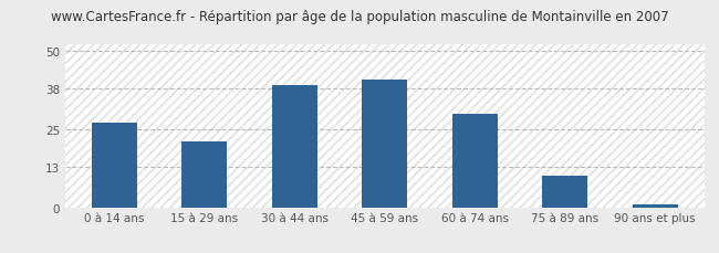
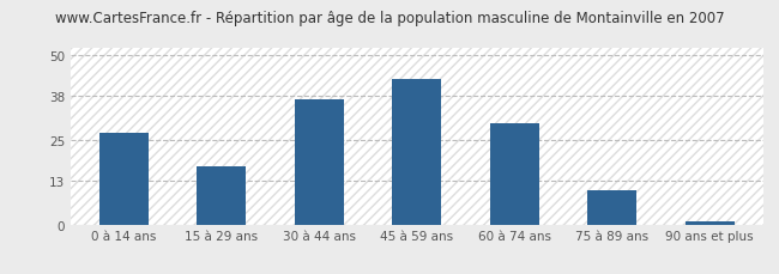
15 à 29 ans: 21 -> 17
30 à 44 ans: 39 -> 37
45 à 59 ans: 41 -> 43
